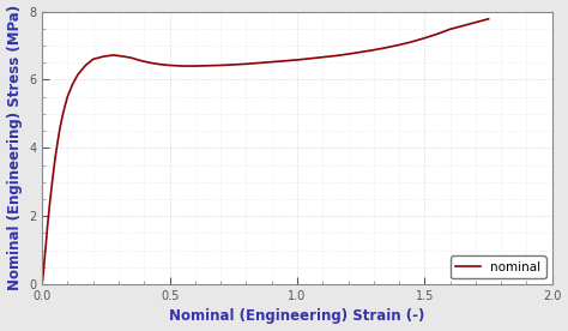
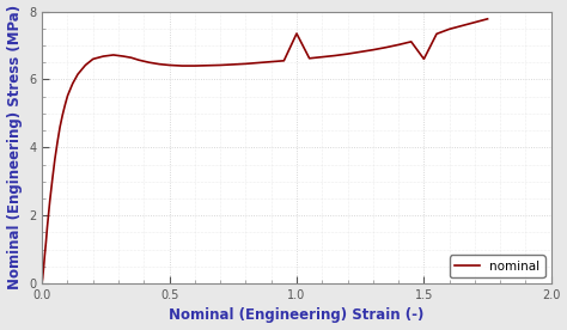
1.0: 6.58 -> 7.35
1.5: 7.22 -> 6.60
